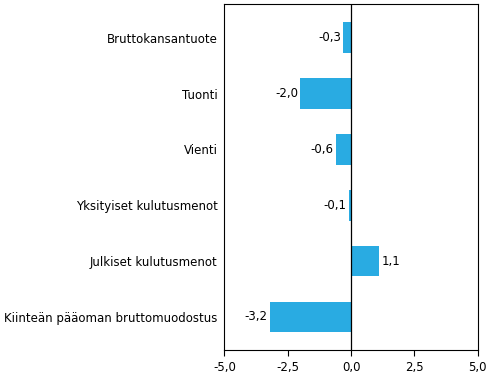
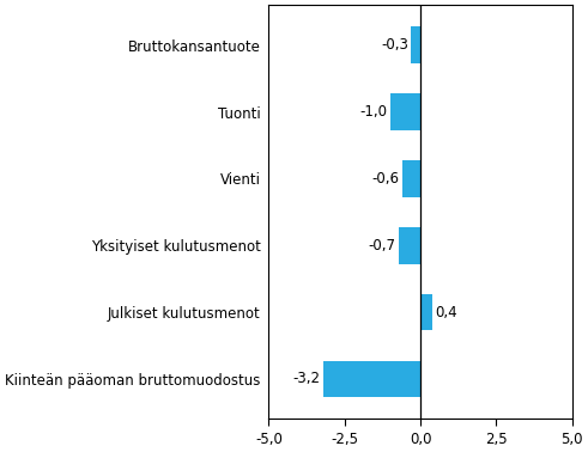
Tuonti: -2,0 -> -1,0
Yksityiset kulutusmenot: -0,1 -> -0,7
Julkiset kulutusmenot: 1,1 -> 0,4
